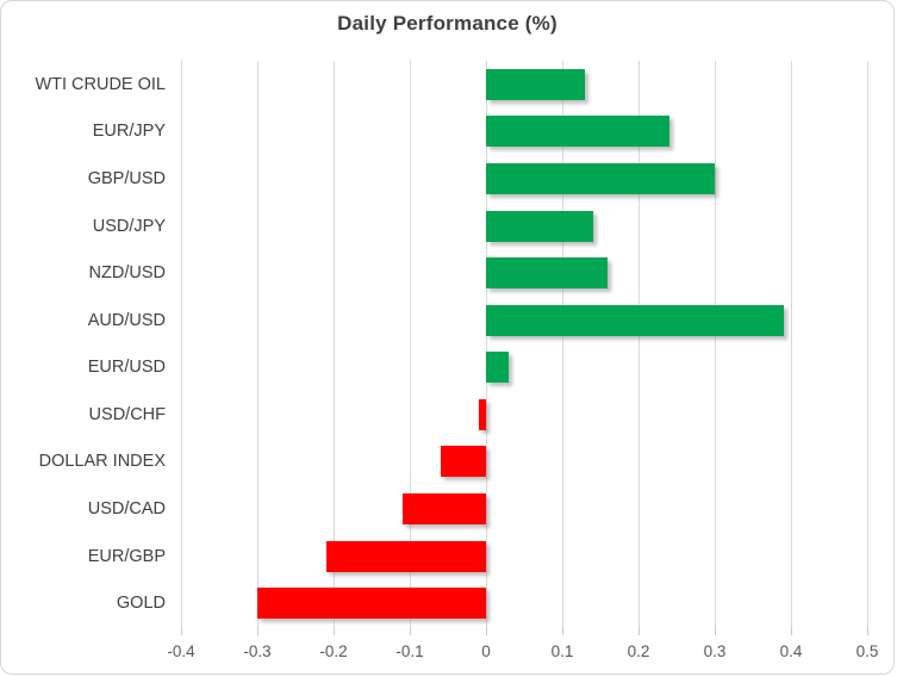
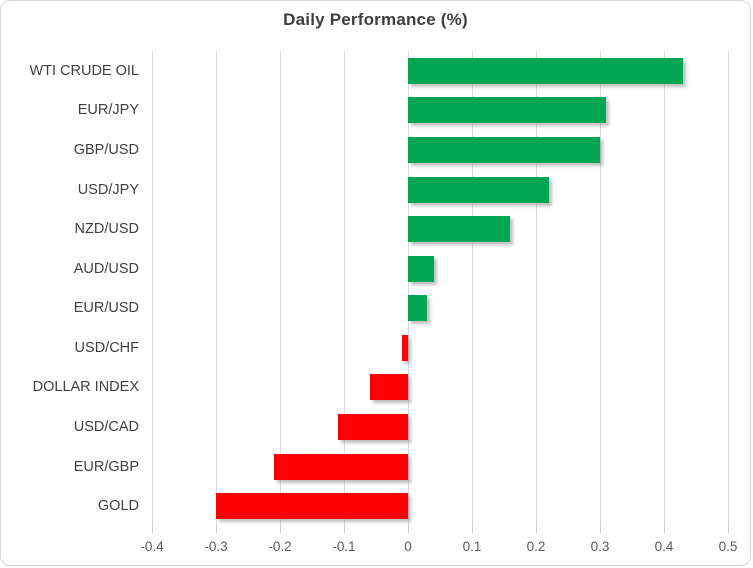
WTI CRUDE OIL: 0.13 -> 0.43
EUR/JPY: 0.24 -> 0.31
USD/JPY: 0.14 -> 0.22
AUD/USD: 0.39 -> 0.04
